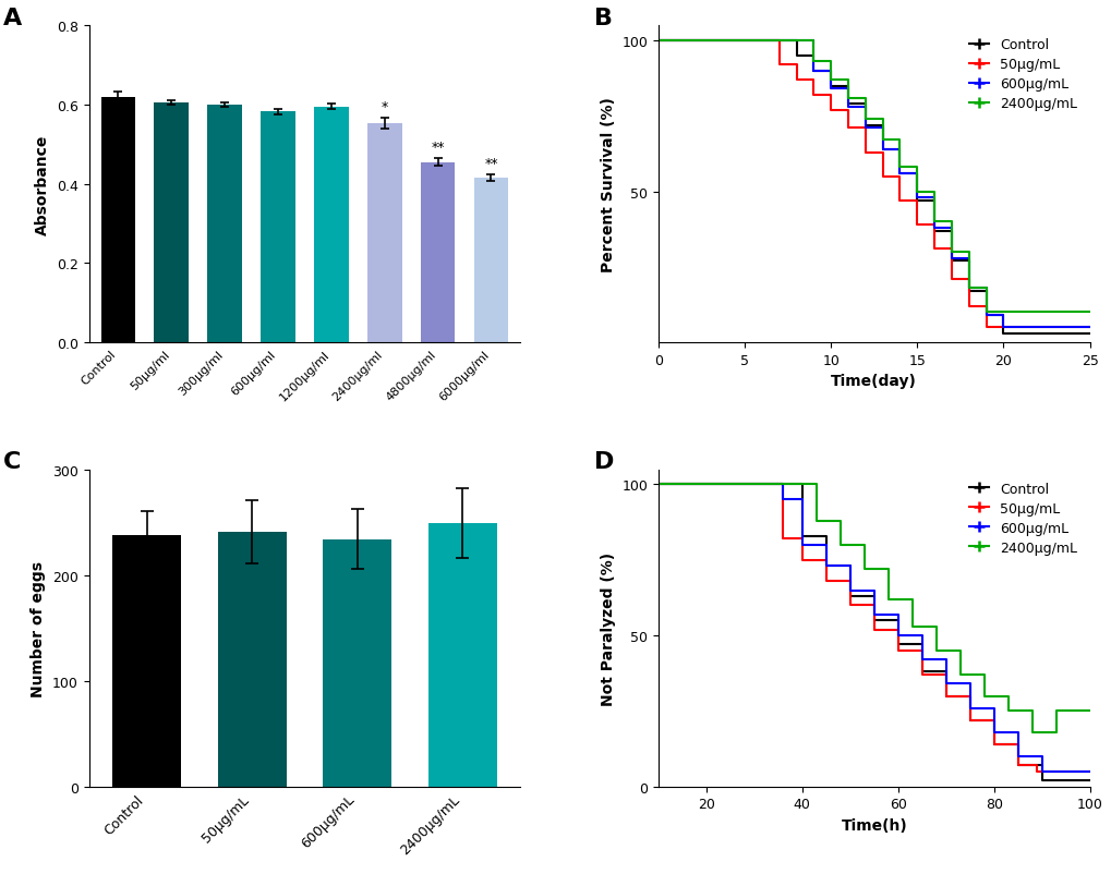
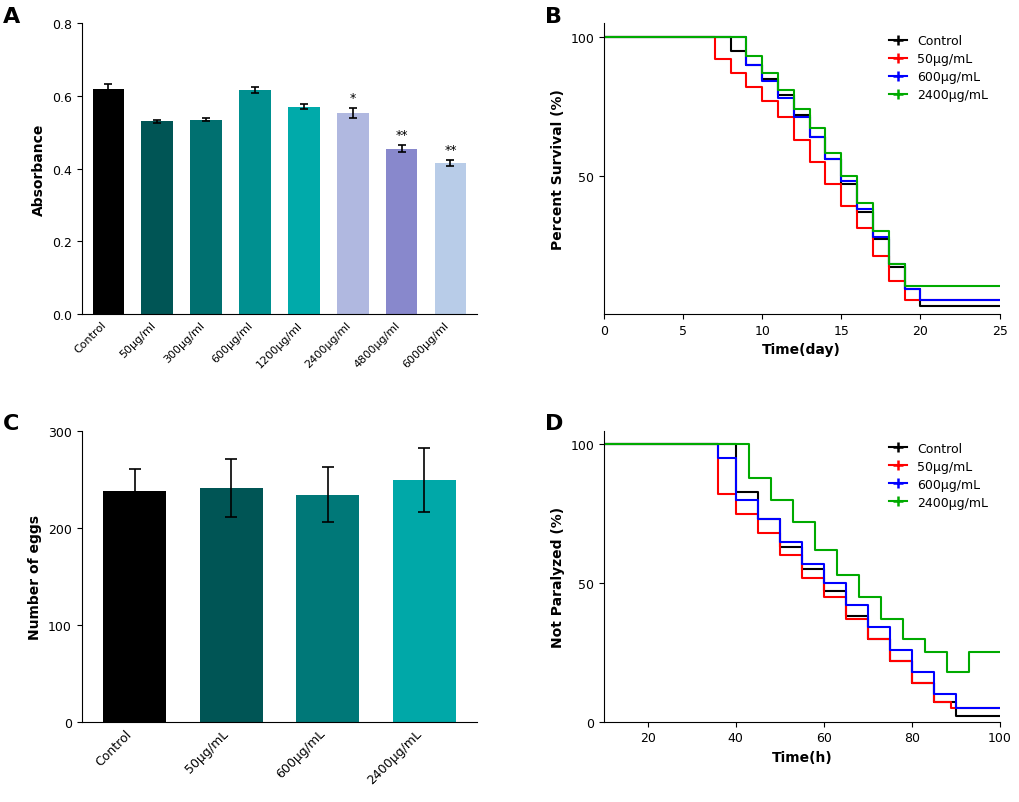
50μg/ml: 0.605 -> 0.530
300μg/ml: 0.600 -> 0.535
600μg/ml: 0.582 -> 0.615
1200μg/ml: 0.595 -> 0.570
